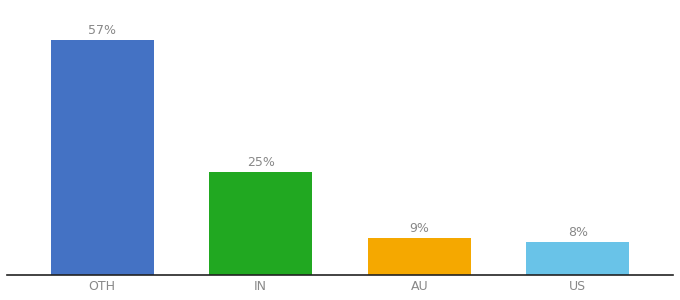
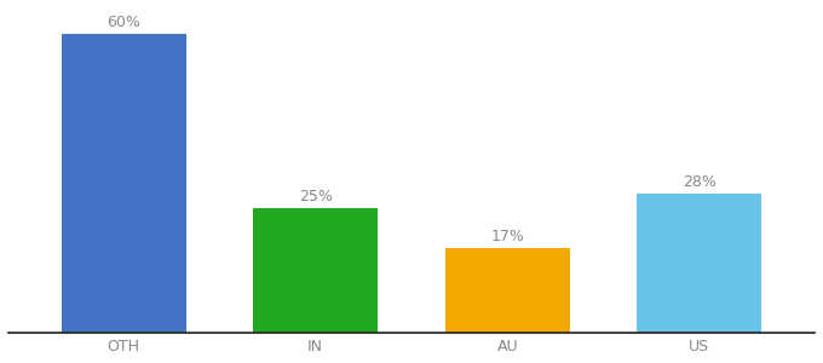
OTH: 57% -> 60%
AU: 9% -> 17%
US: 8% -> 28%
